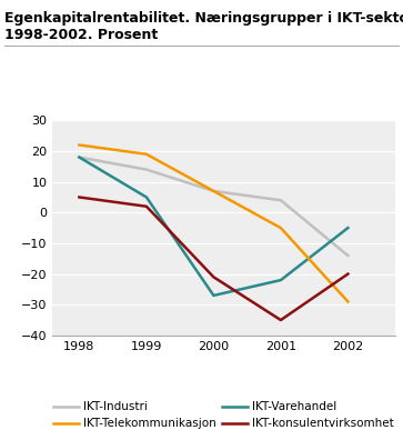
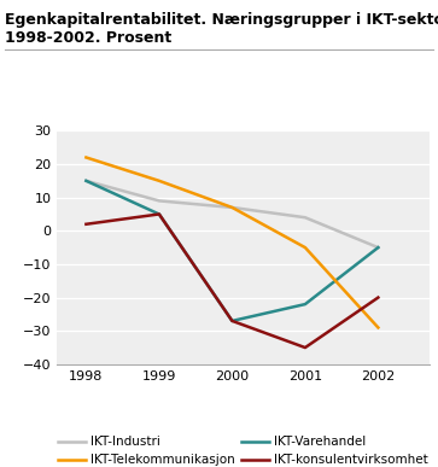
IKT-Industri/1998: 18 -> 15
IKT-Varehandel/1998: 18 -> 15
IKT-konsulentvirksomhet/1998: 5 -> 2
IKT-Industri/1999: 14 -> 9
IKT-Telekommunikasjon/1999: 19 -> 15
IKT-konsulentvirksomhet/1999: 2 -> 5
IKT-konsulentvirksomhet/2000: -21 -> -27
IKT-Industri/2002: -14 -> -5
